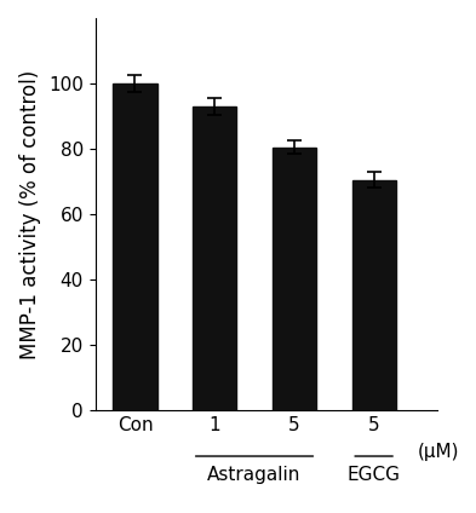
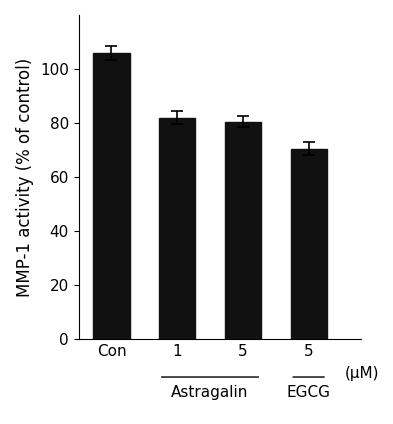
Con: 100.0 -> 106.0
1: 93.0 -> 82.0
